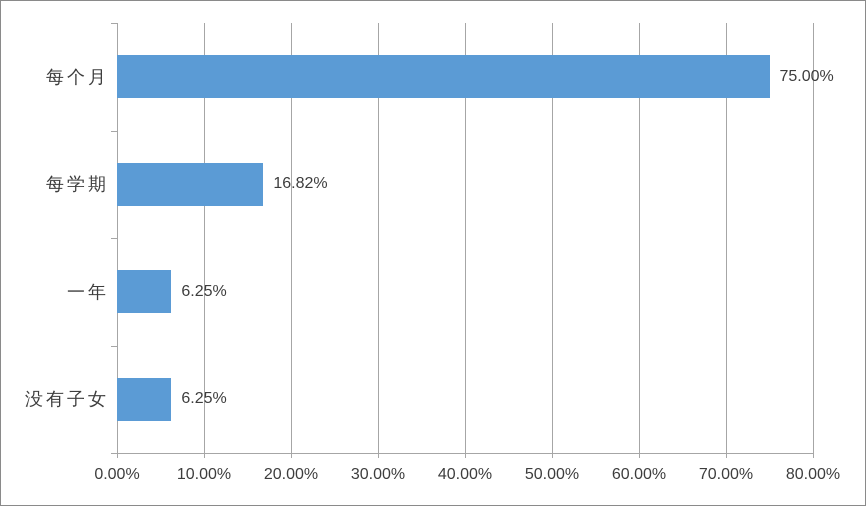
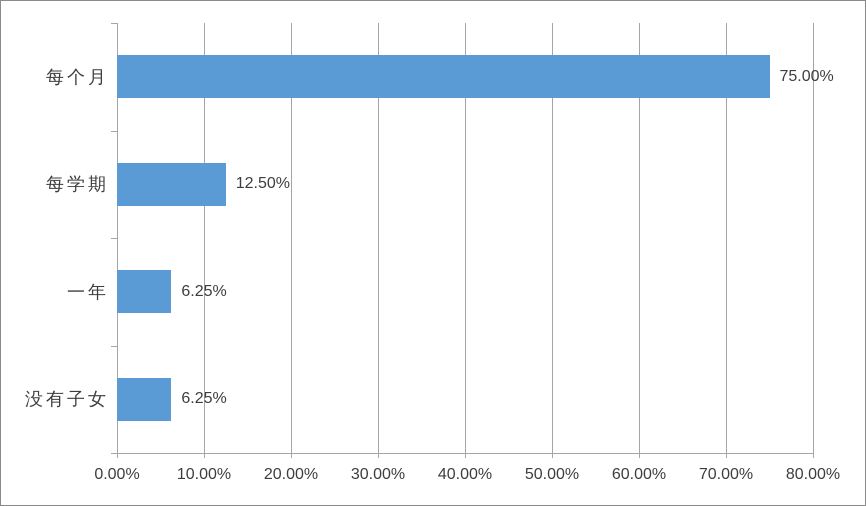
每学期: 16.82% -> 12.50%
